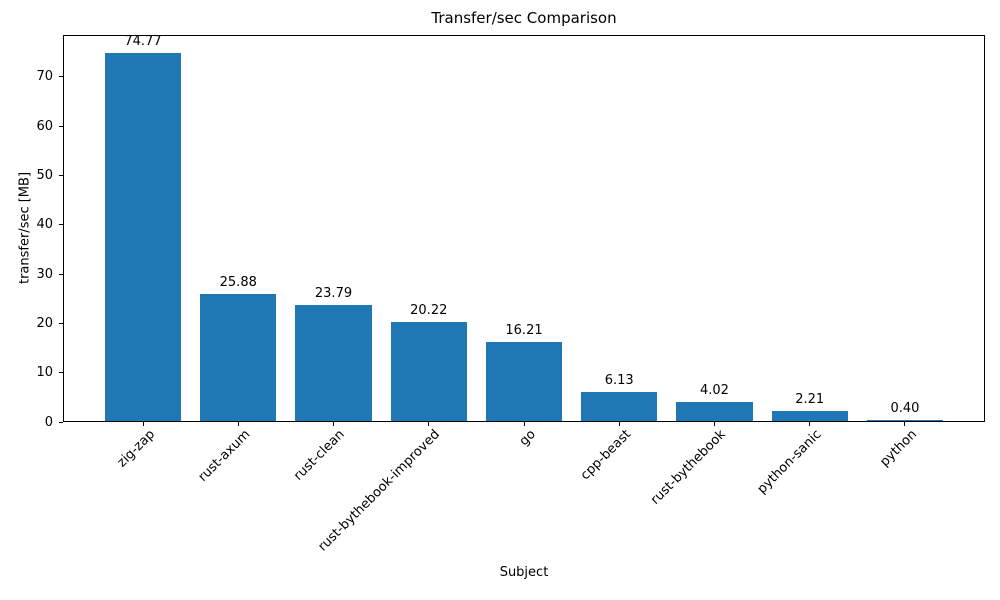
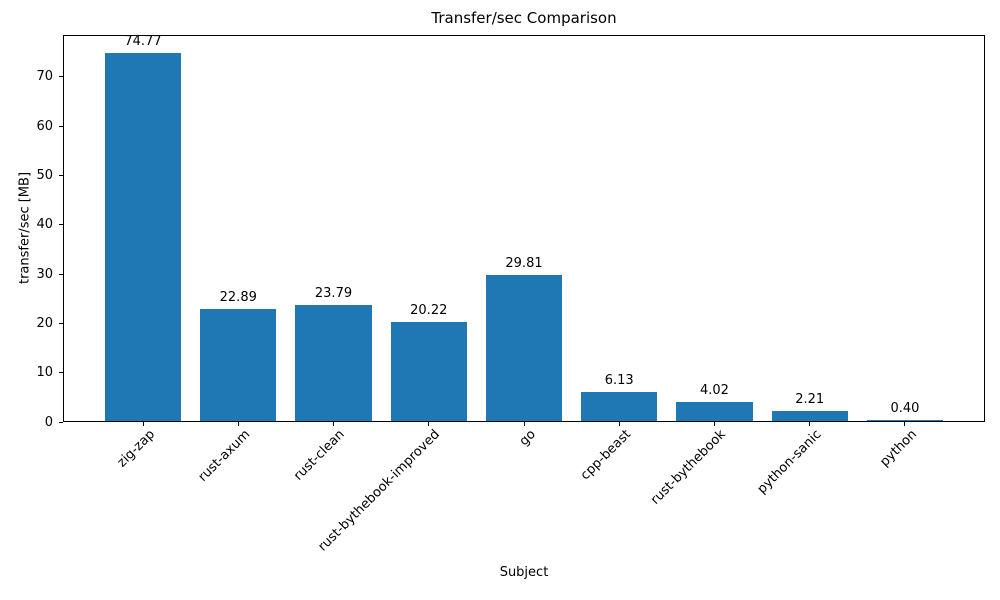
rust-axum: 25.88 -> 22.89
go: 16.21 -> 29.81
